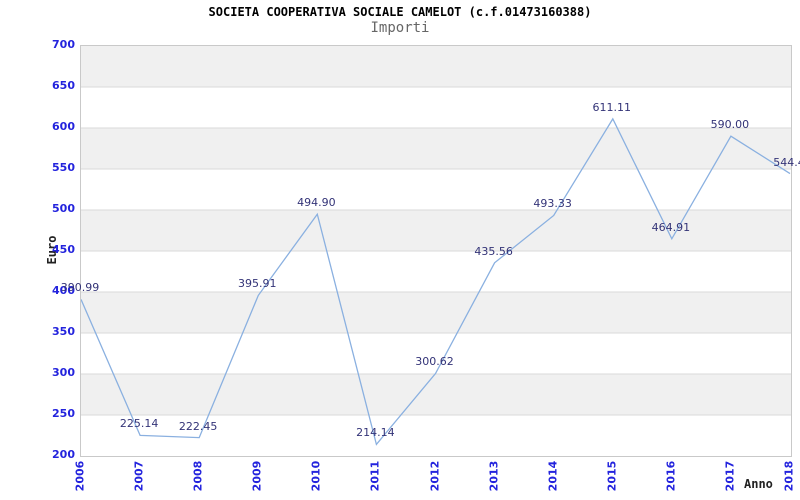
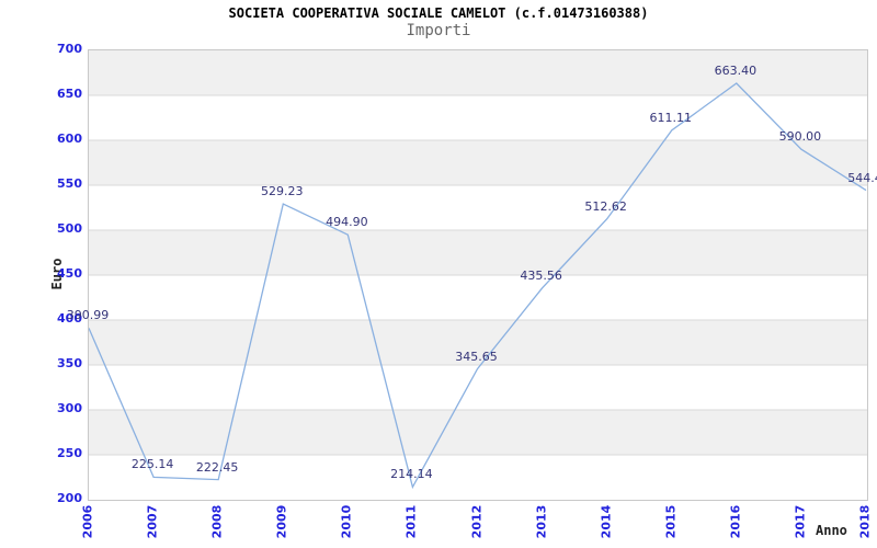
2009: 395.91 -> 529.23
2012: 300.62 -> 345.65
2014: 493.33 -> 512.62
2016: 464.91 -> 663.40
